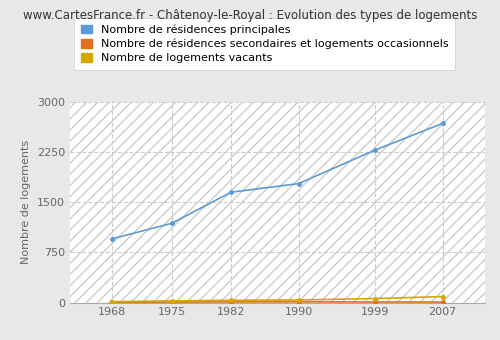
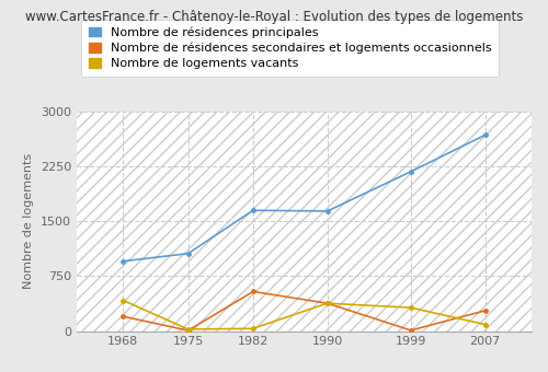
Nombre de résidences secondaires et logements occasionnels/1968: 0 -> 200
Nombre de logements vacants/1968: 20 -> 420
Nombre de résidences principales/1975: 1180 -> 1060
Nombre de résidences secondaires et logements occasionnels/1982: 10 -> 540
Nombre de résidences principales/1990: 1780 -> 1640
Nombre de résidences secondaires et logements occasionnels/1990: 10 -> 380
Nombre de logements vacants/1990: 40 -> 380
Nombre de résidences principales/1999: 2280 -> 2180
Nombre de logements vacants/1999: 60 -> 320
Nombre de résidences secondaires et logements occasionnels/2007: 10 -> 280
